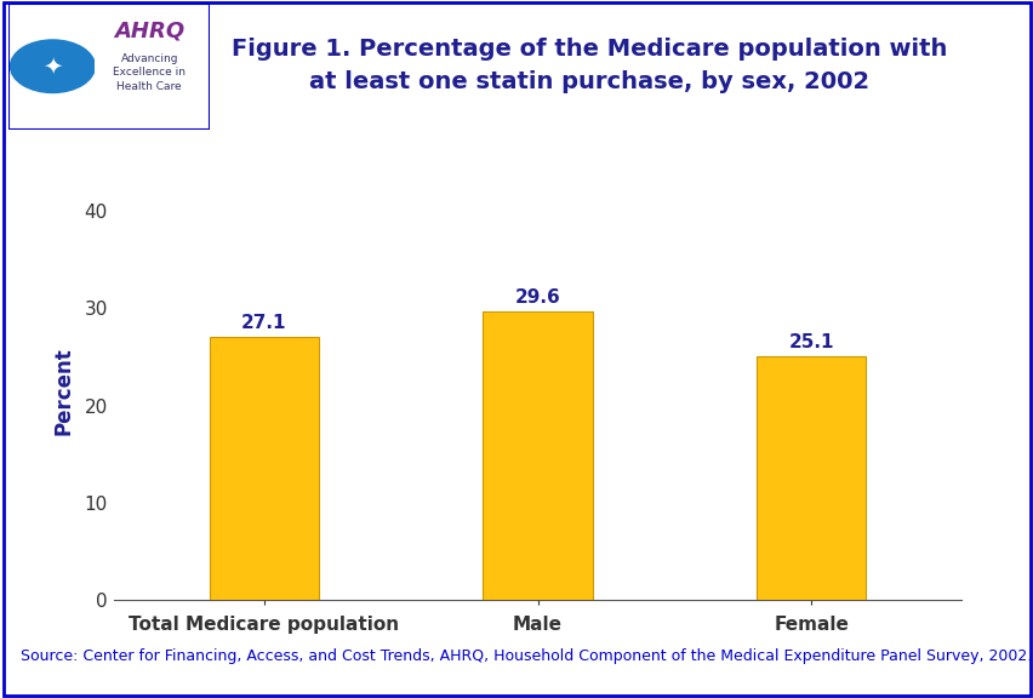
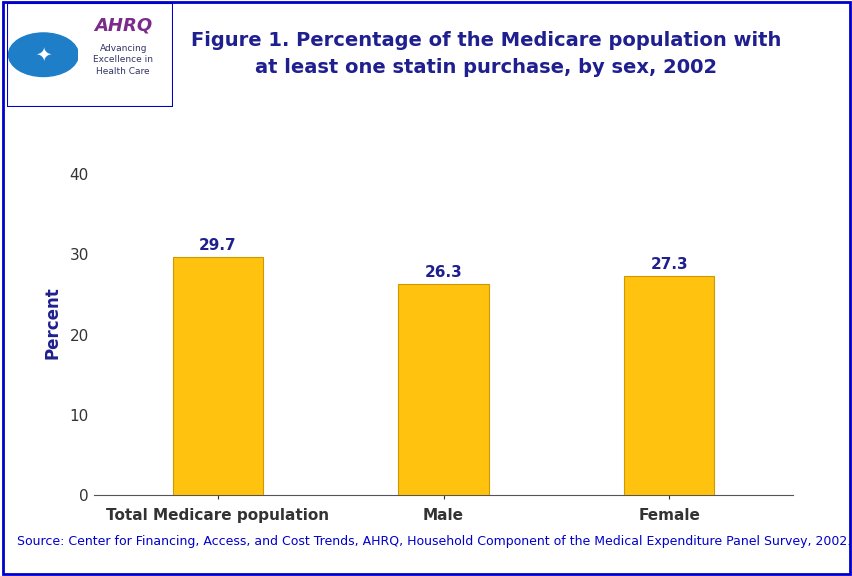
Total Medicare population: 27.1 -> 29.7
Male: 29.6 -> 26.3
Female: 25.1 -> 27.3
